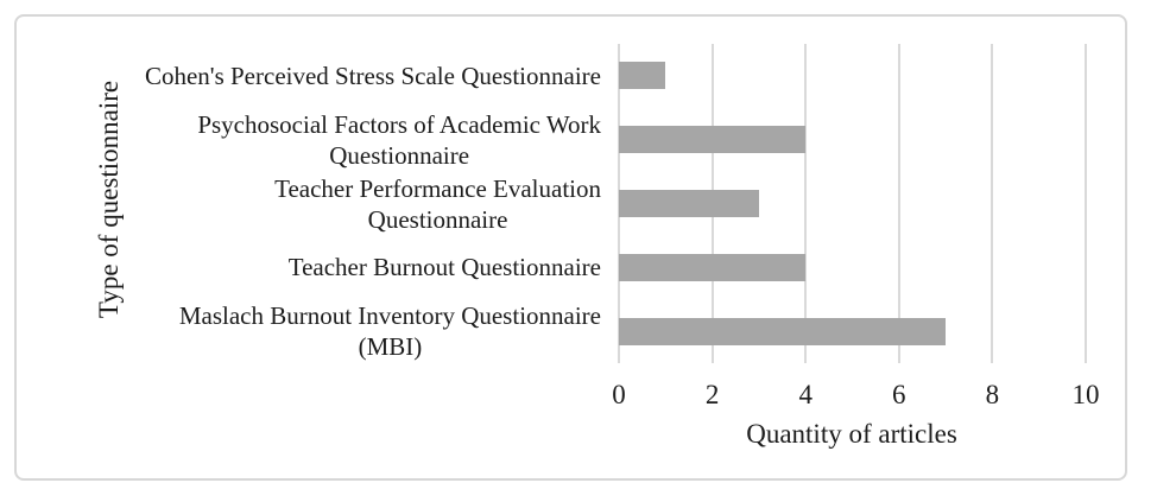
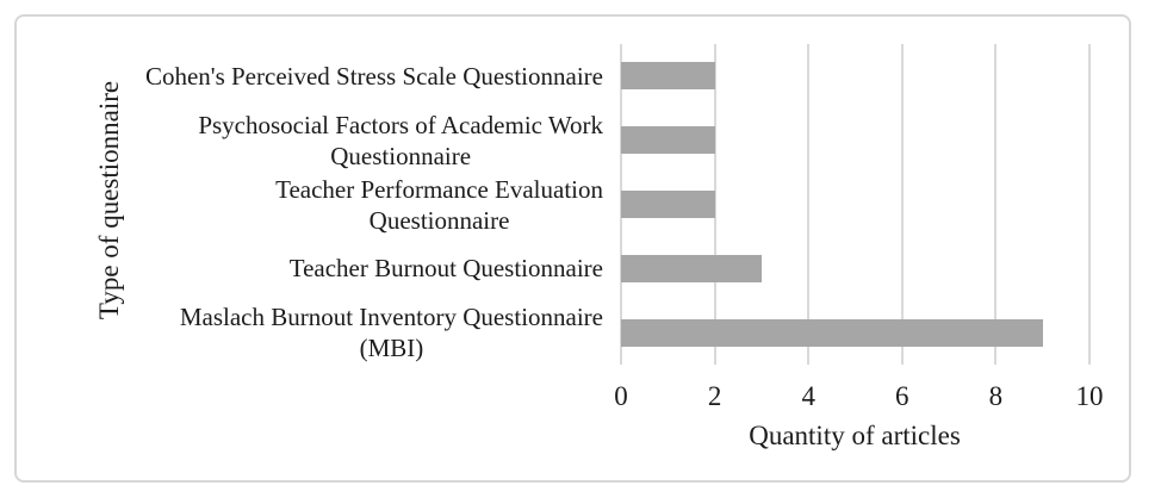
Cohen's Perceived Stress Scale Questionnaire: 1 -> 2
Psychosocial Factors of Academic Work Questionnaire: 4 -> 2
Teacher Performance Evaluation Questionnaire: 3 -> 2
Teacher Burnout Questionnaire: 4 -> 3
Maslach Burnout Inventory Questionnaire (MBI): 7 -> 9
